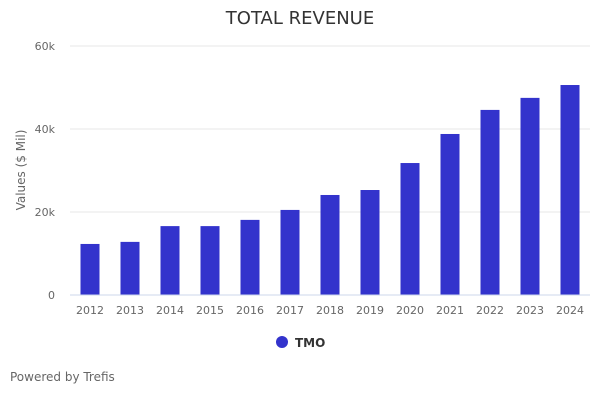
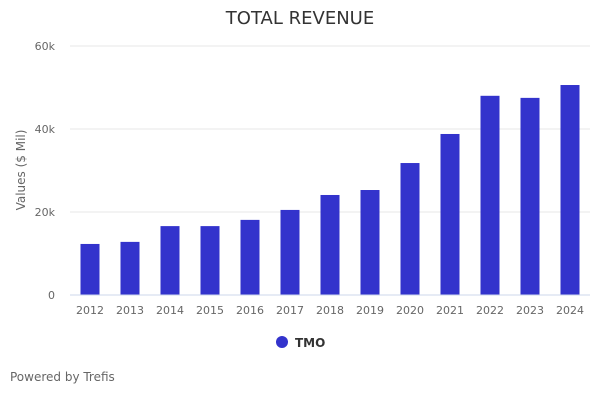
2022: 45k -> 48k
